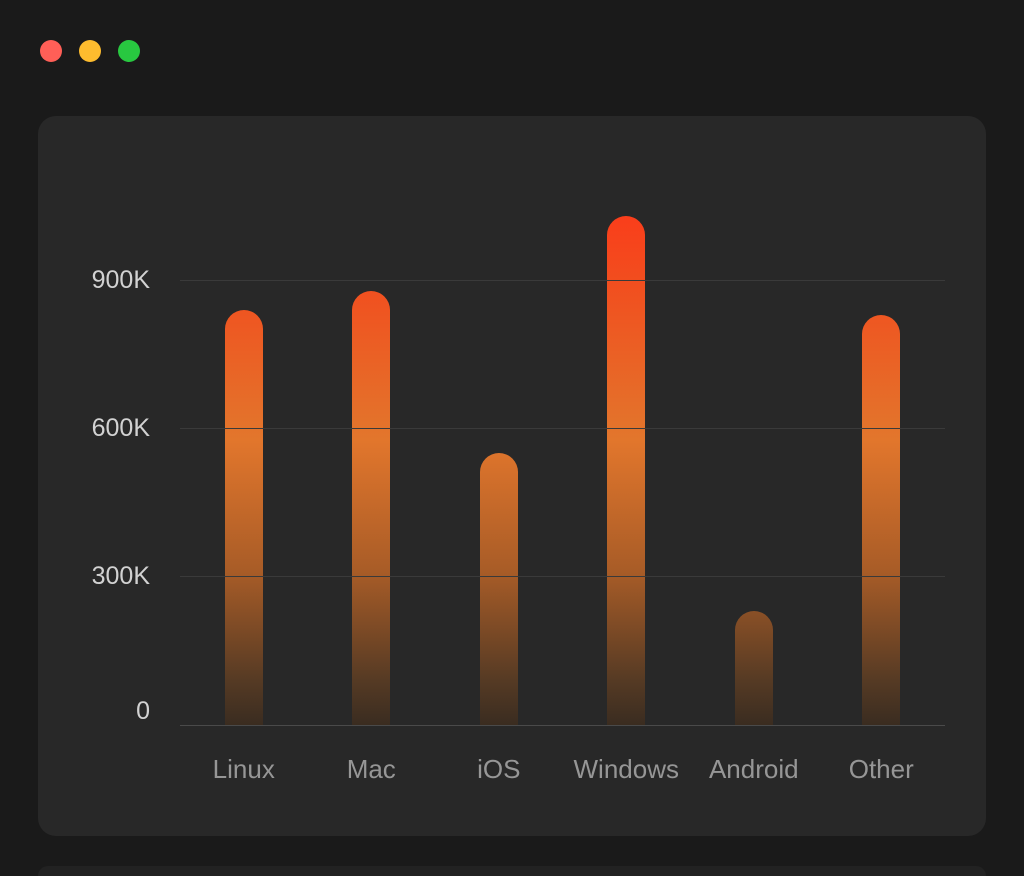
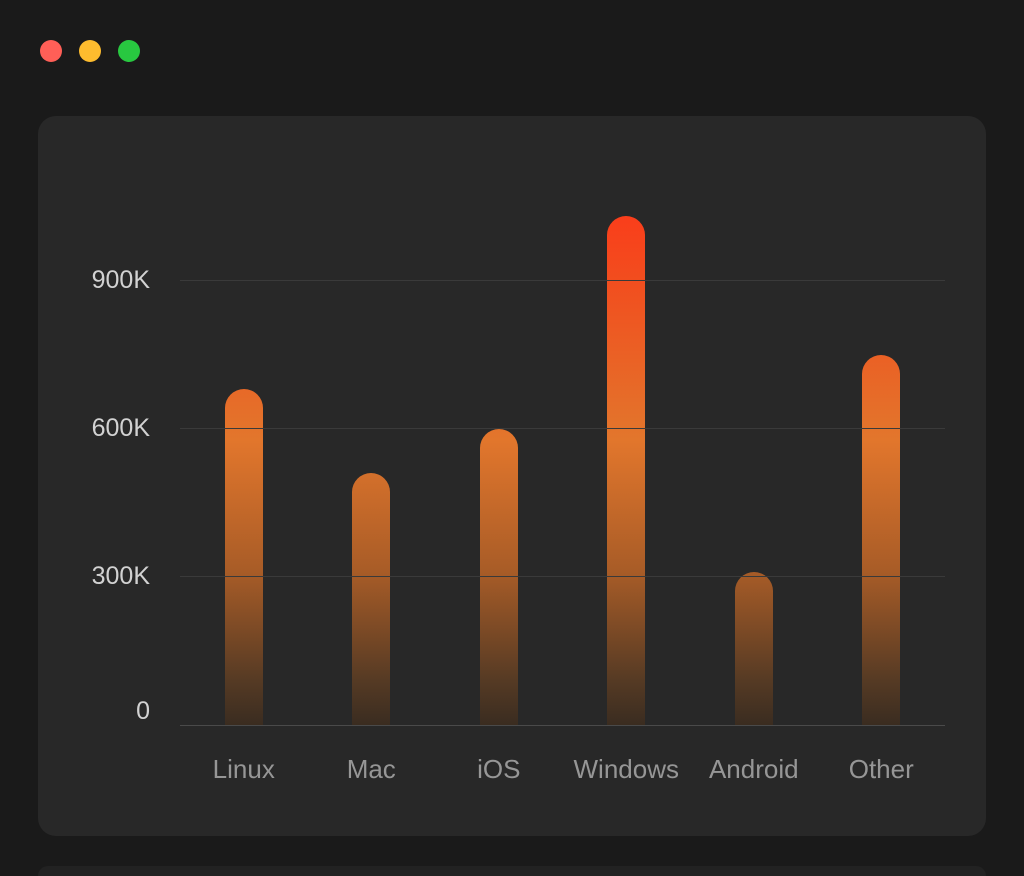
Linux: 840K -> 680K
Mac: 880K -> 510K
iOS: 550K -> 600K
Android: 230K -> 310K
Other: 830K -> 750K
